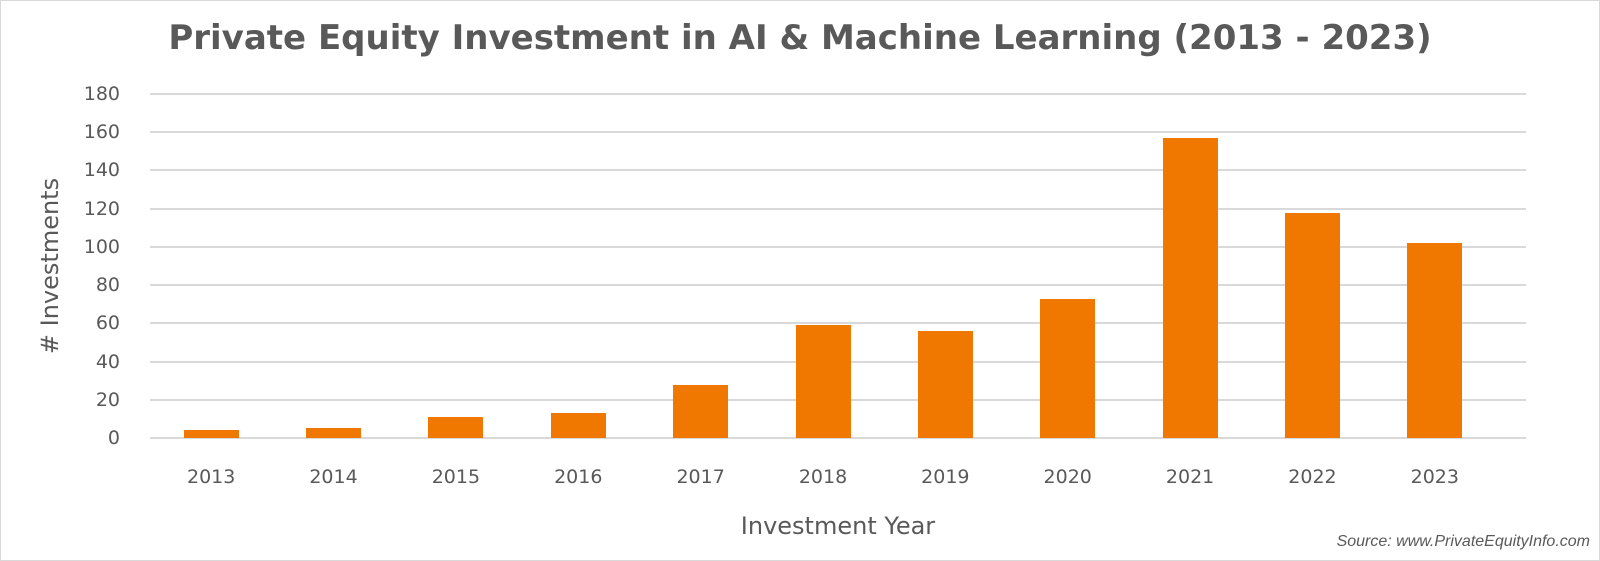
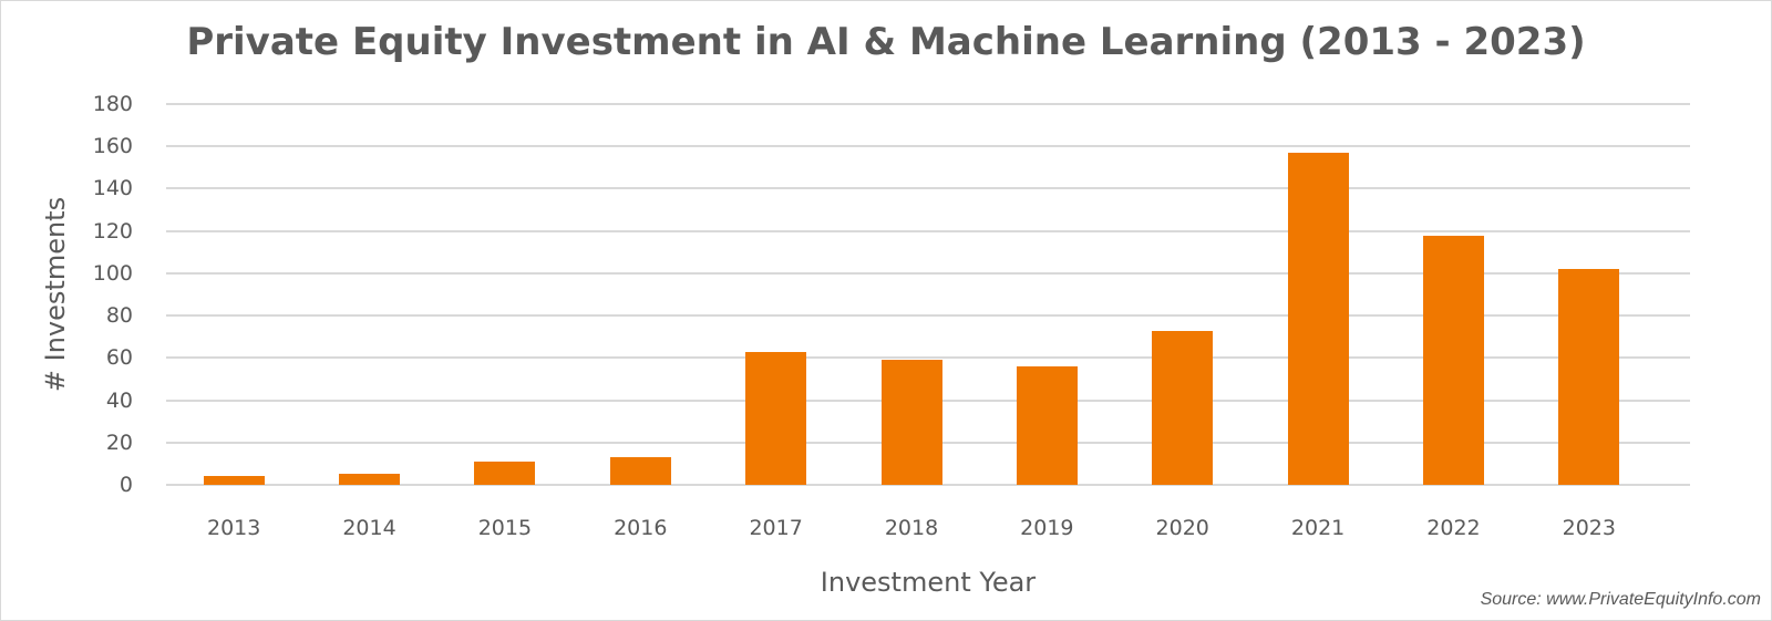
2017: 28 -> 63
